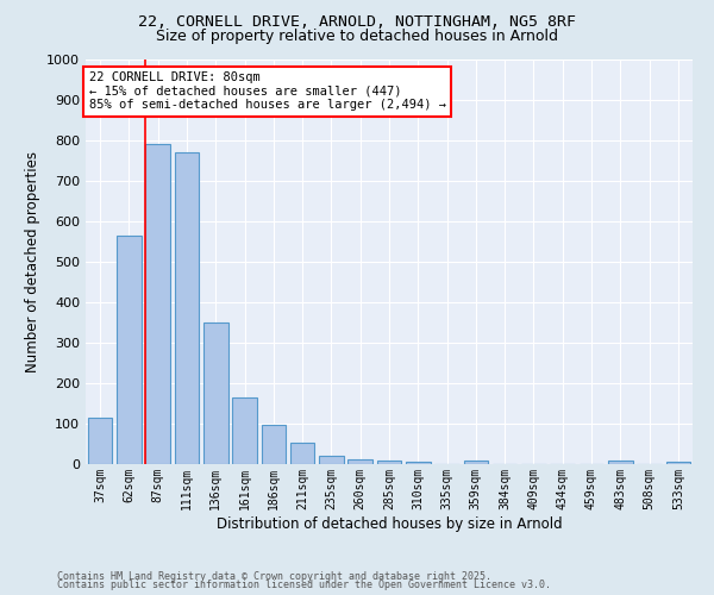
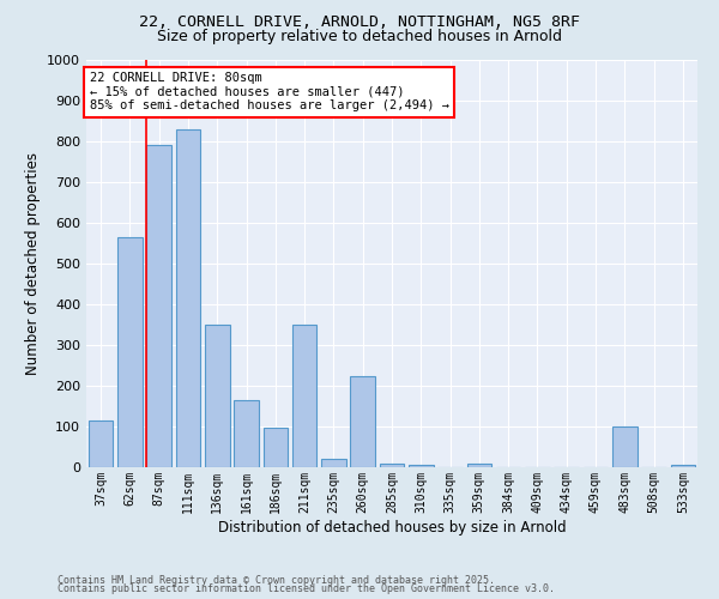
111sqm: 770 -> 830
211sqm: 53 -> 350
260sqm: 13 -> 225
483sqm: 10 -> 100
